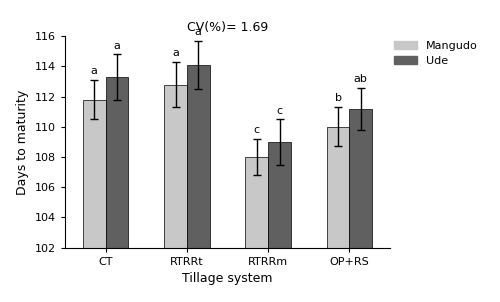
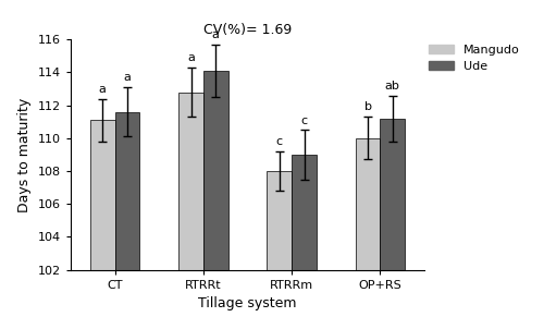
Mangudo/CT: 111.8 -> 111.1
Ude/CT: 113.3 -> 111.6
